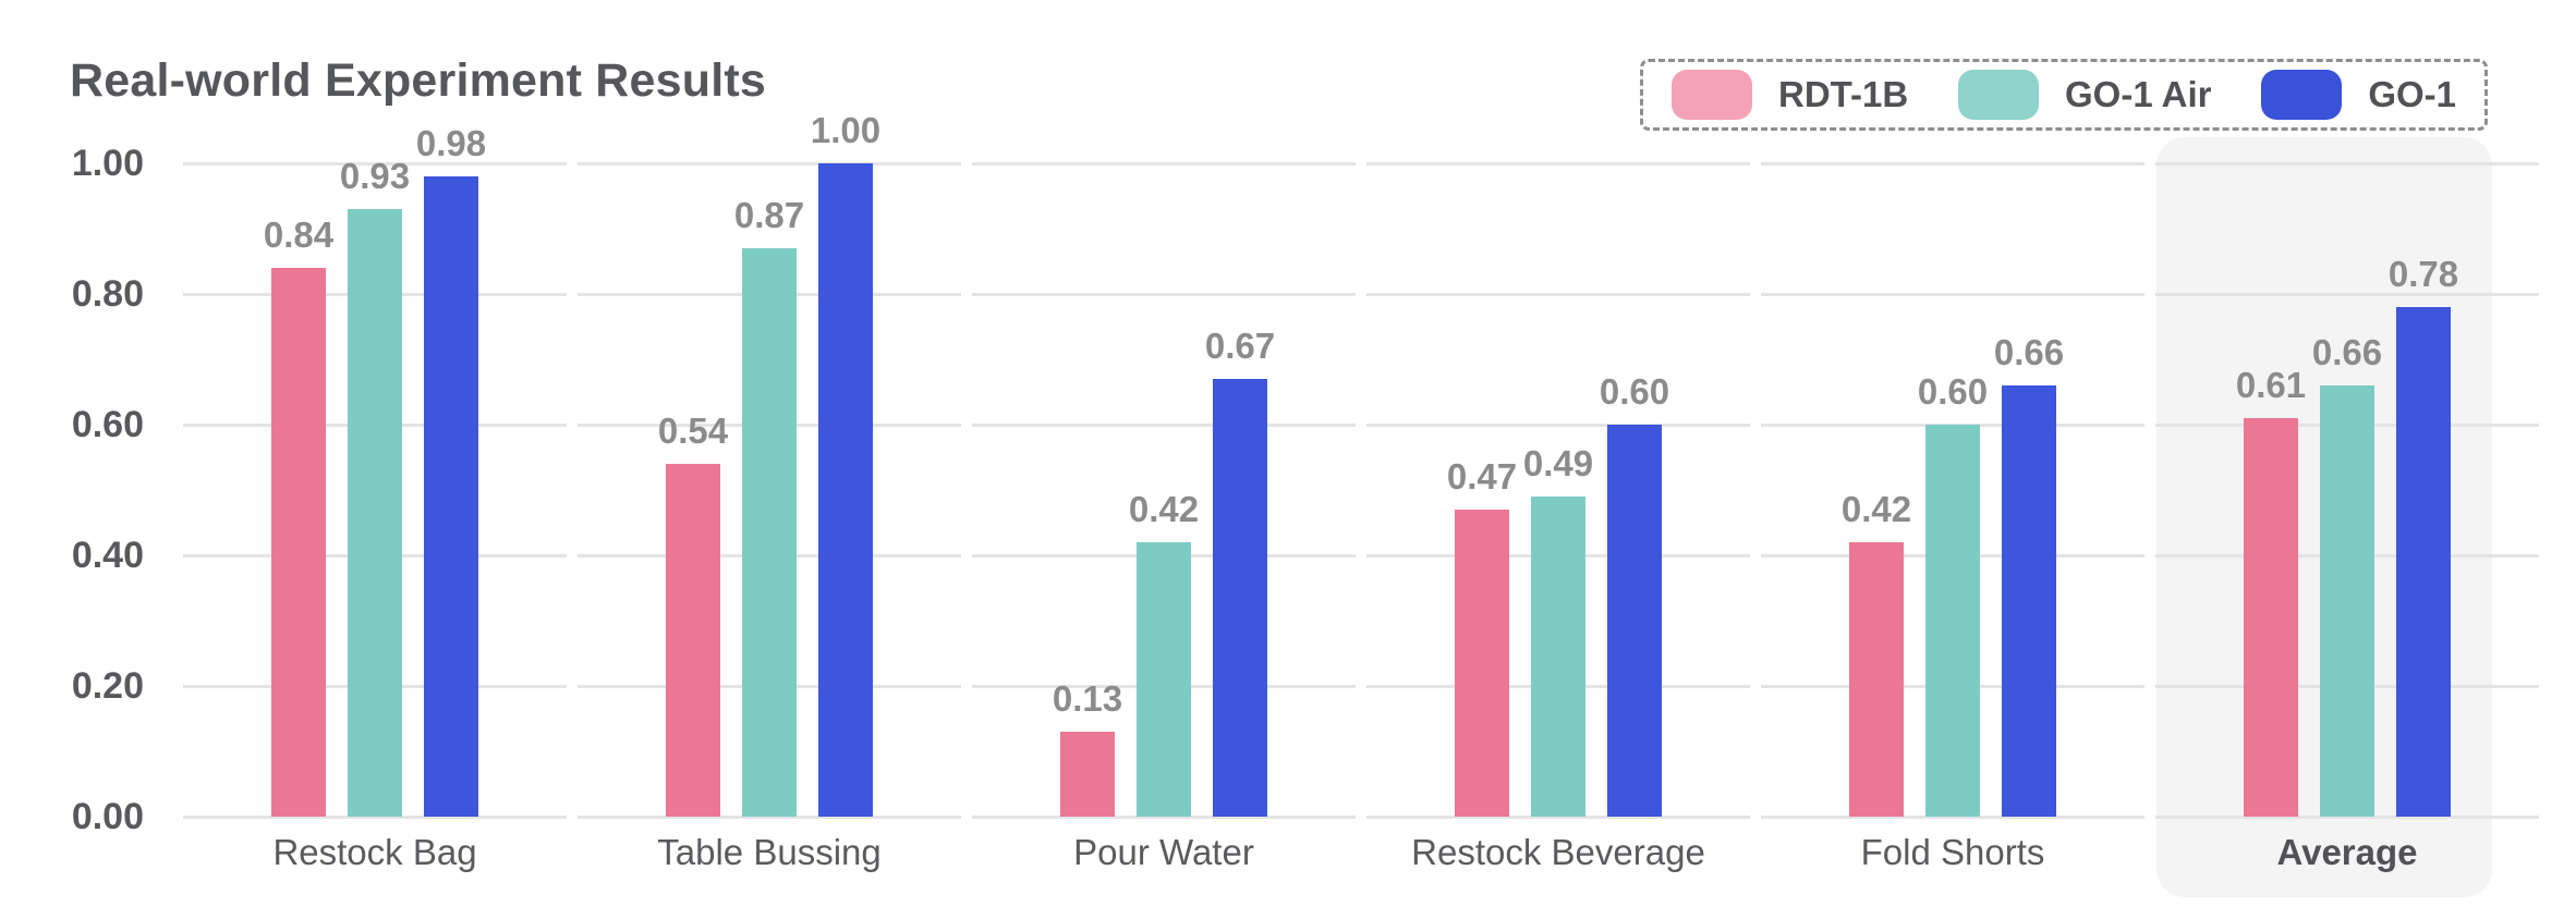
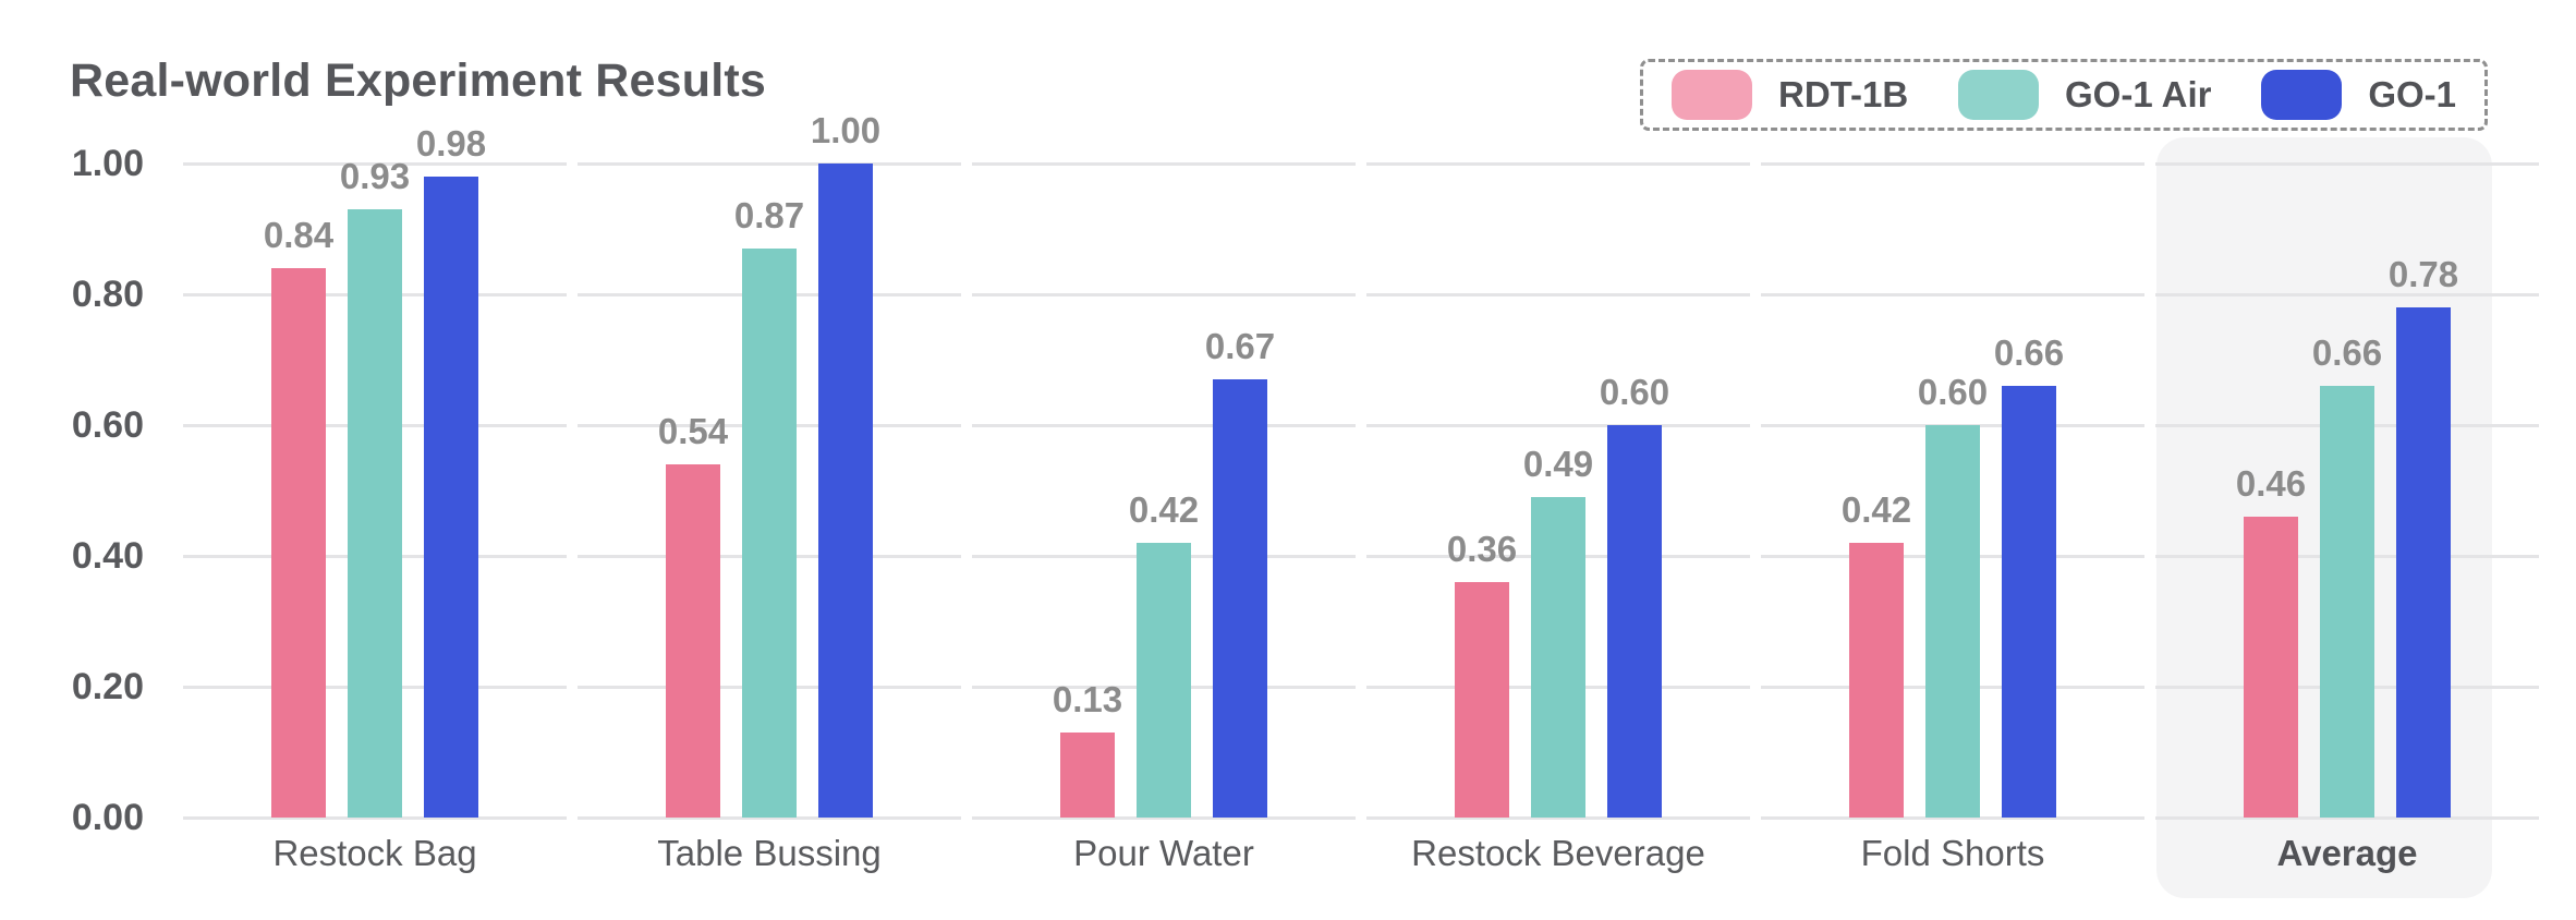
RDT-1B/Restock Beverage: 0.47 -> 0.36
RDT-1B/Average: 0.61 -> 0.46
